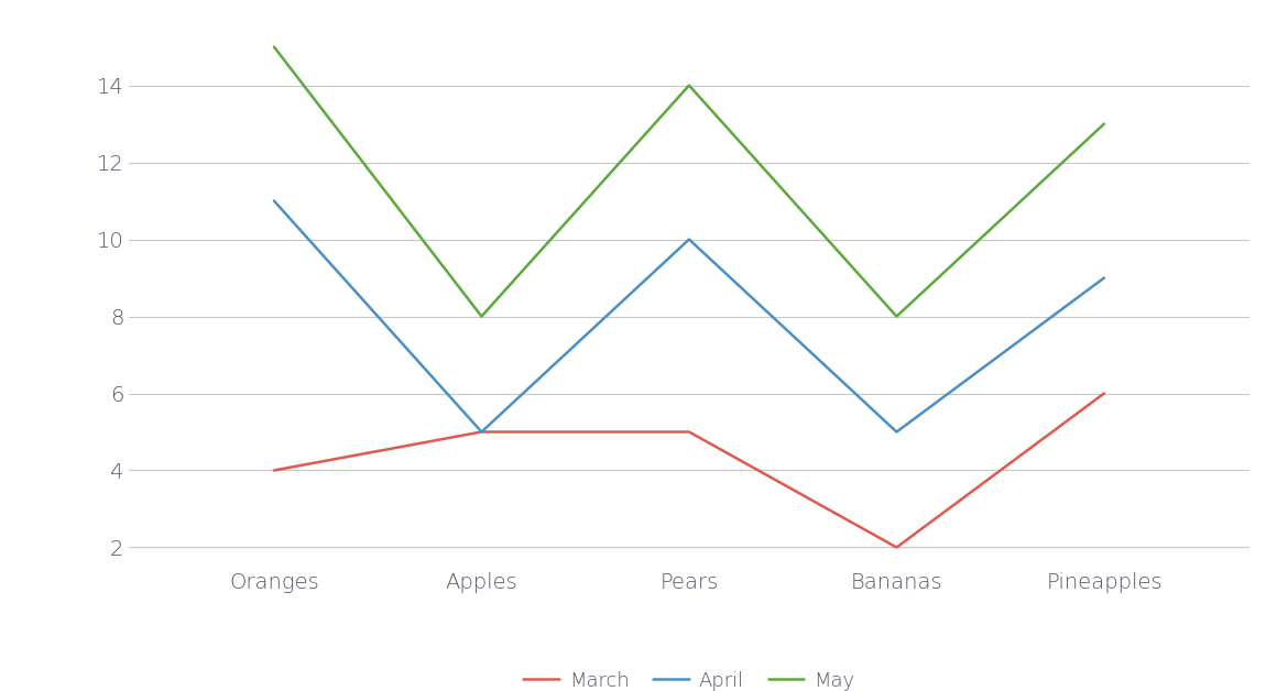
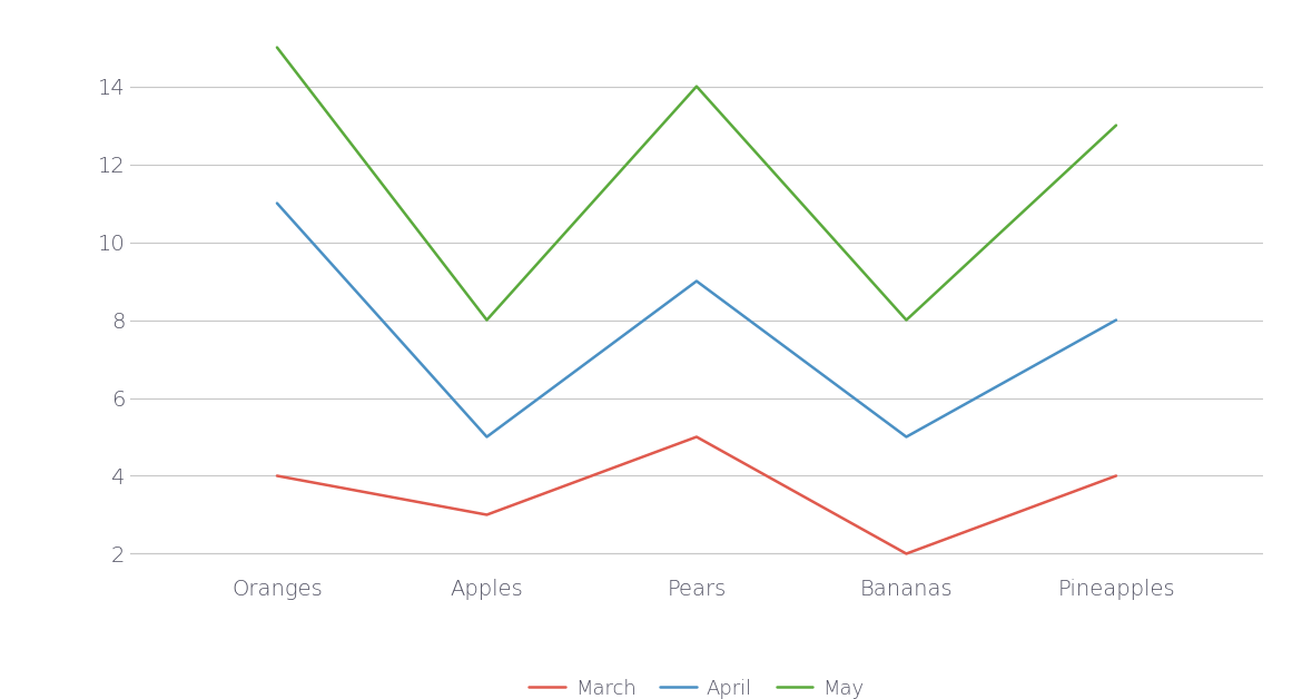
March/Apples: 5 -> 3
April/Pears: 10 -> 9
March/Pineapples: 6 -> 4
April/Pineapples: 9 -> 8
